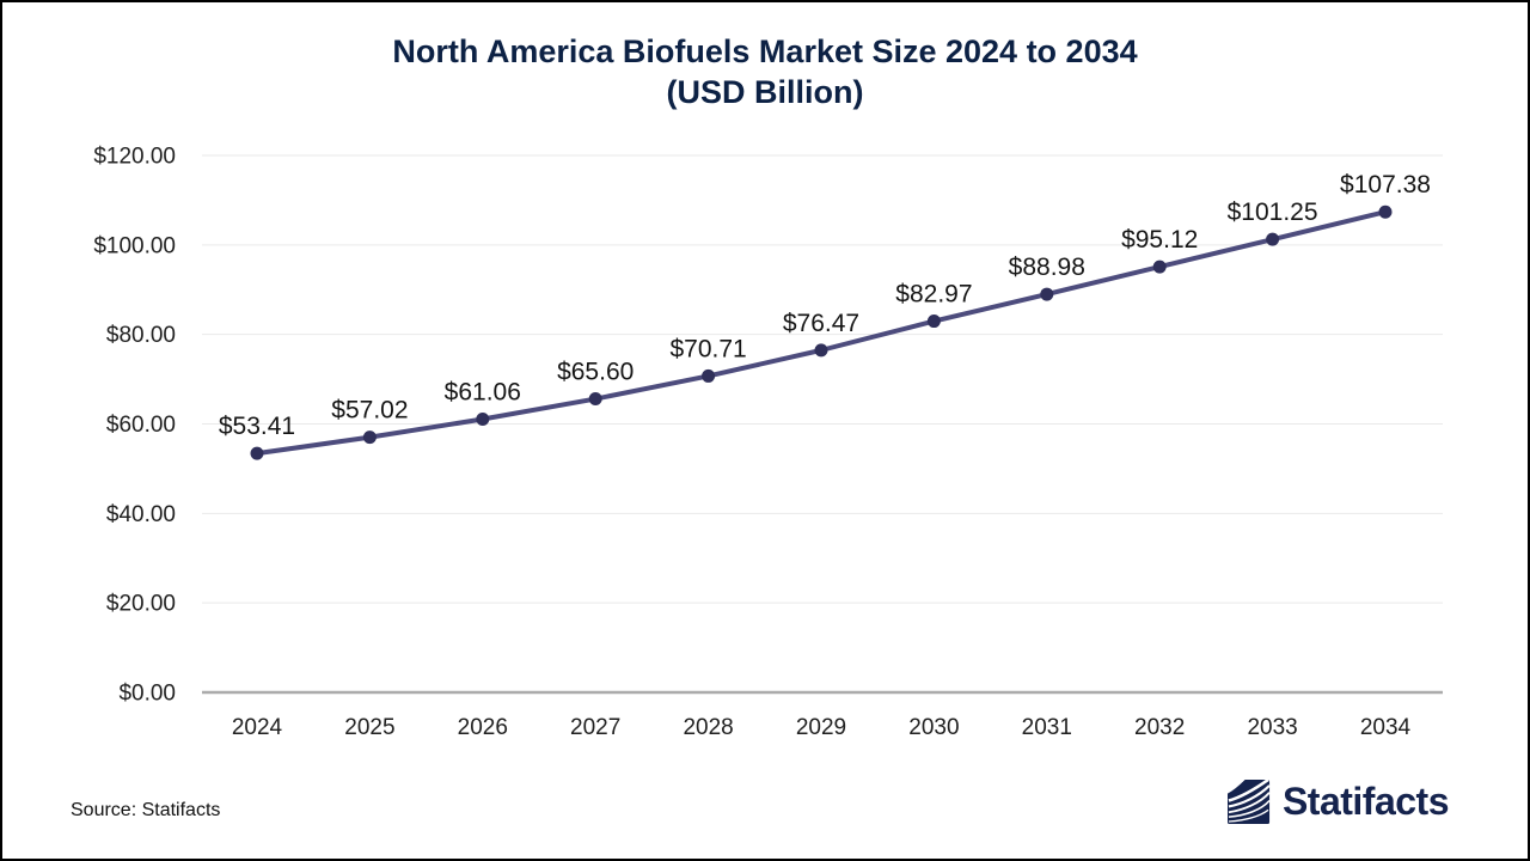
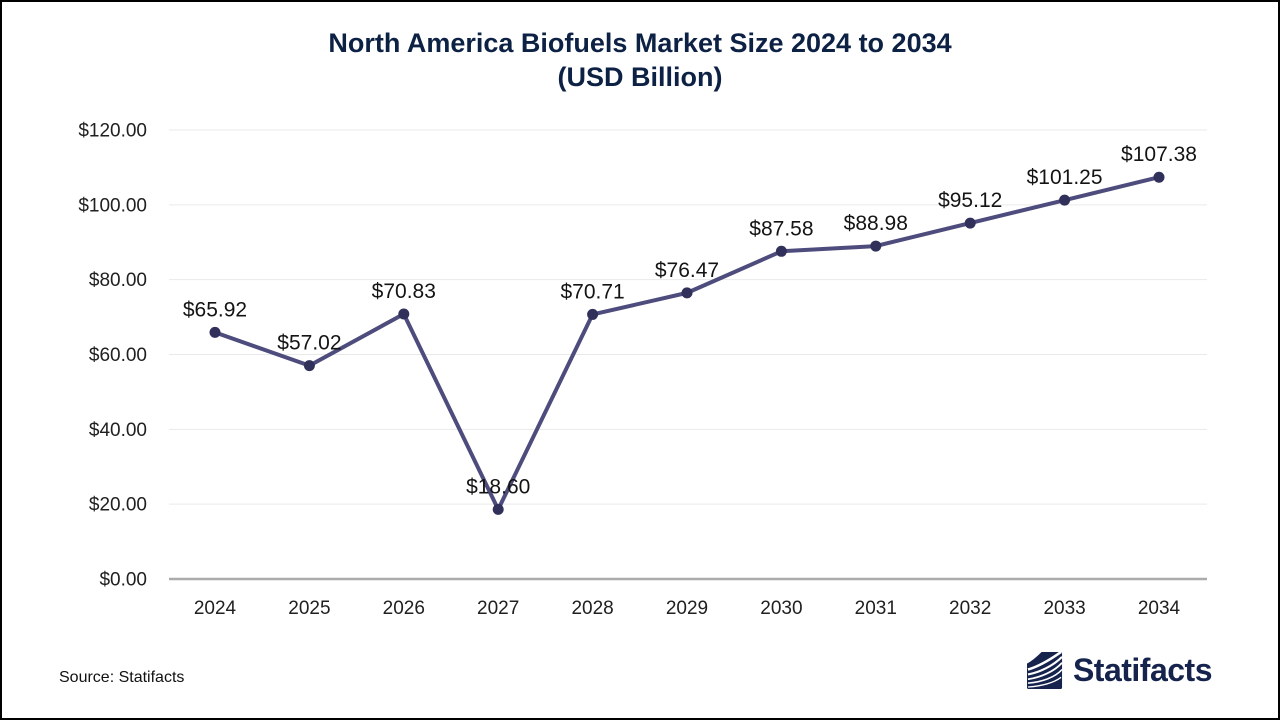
2024: $53.41 -> $65.92
2026: $61.06 -> $70.83
2027: $65.60 -> $18.60
2030: $82.97 -> $87.58
